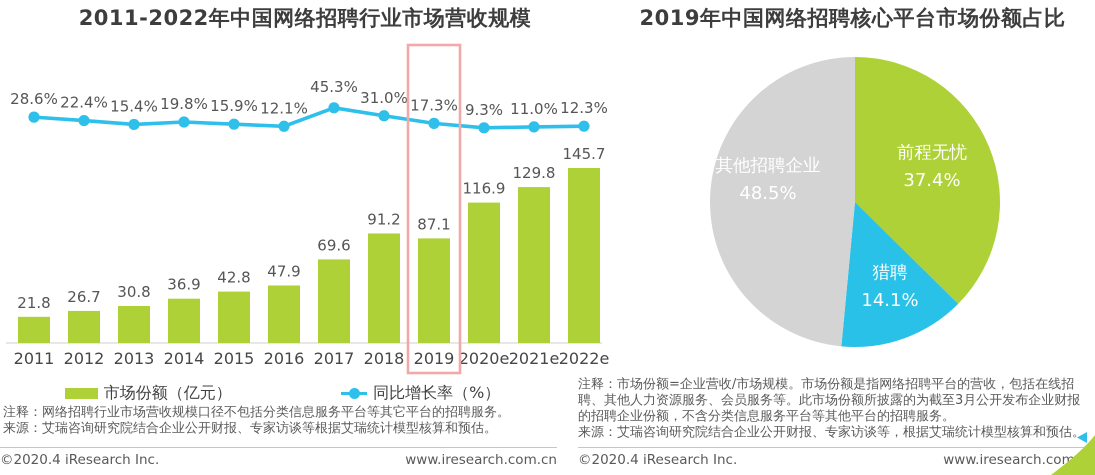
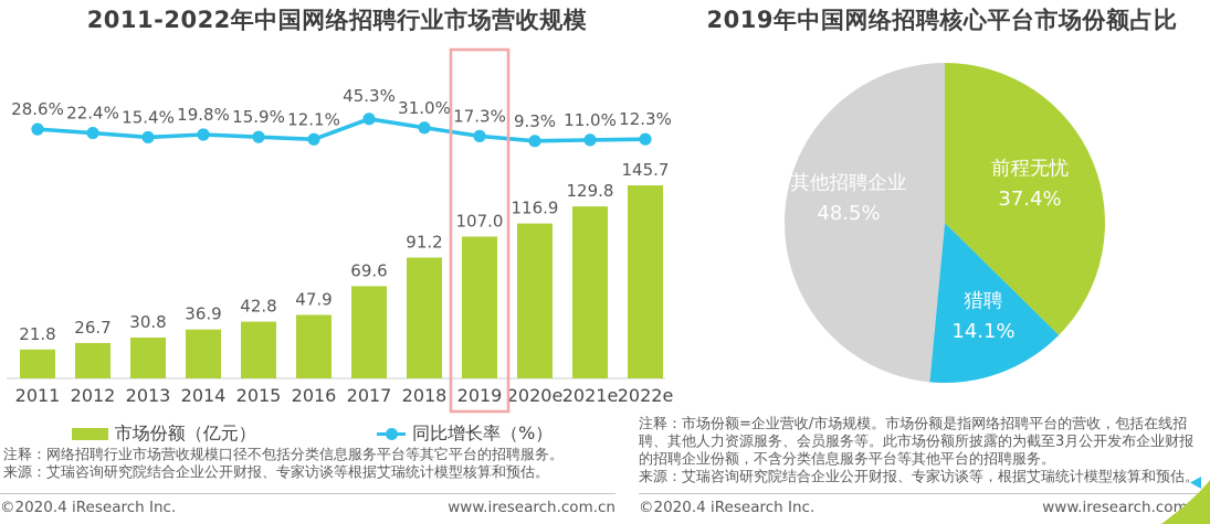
2011-2022年中国网络招聘行业市场营收规模/市场份额（亿元）/2019: 87.1 -> 107.0
